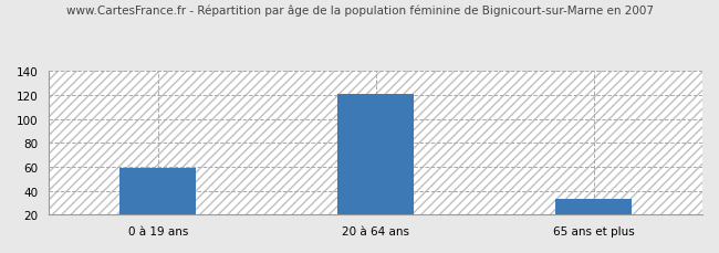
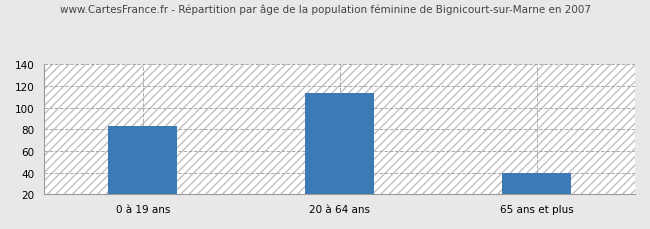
0 à 19 ans: 59 -> 83
20 à 64 ans: 121 -> 113
65 ans et plus: 33 -> 40
